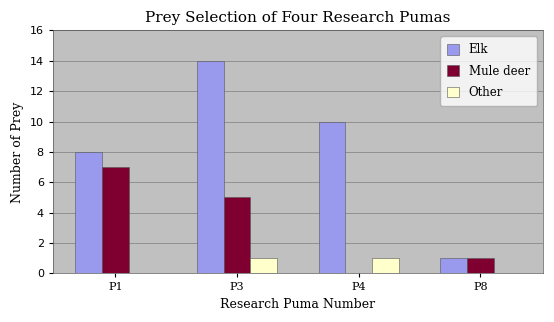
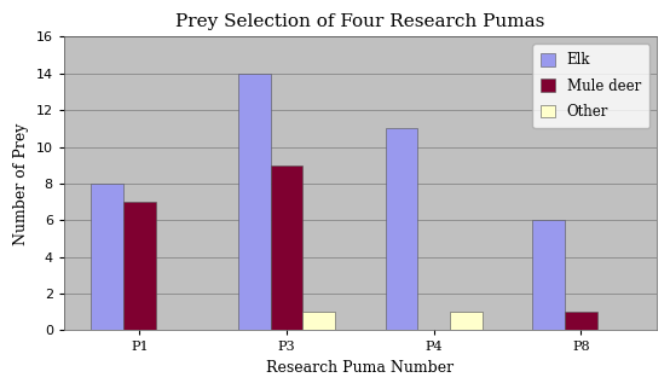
Mule deer/P3: 5 -> 9
Elk/P4: 10 -> 11
Elk/P8: 1 -> 6
